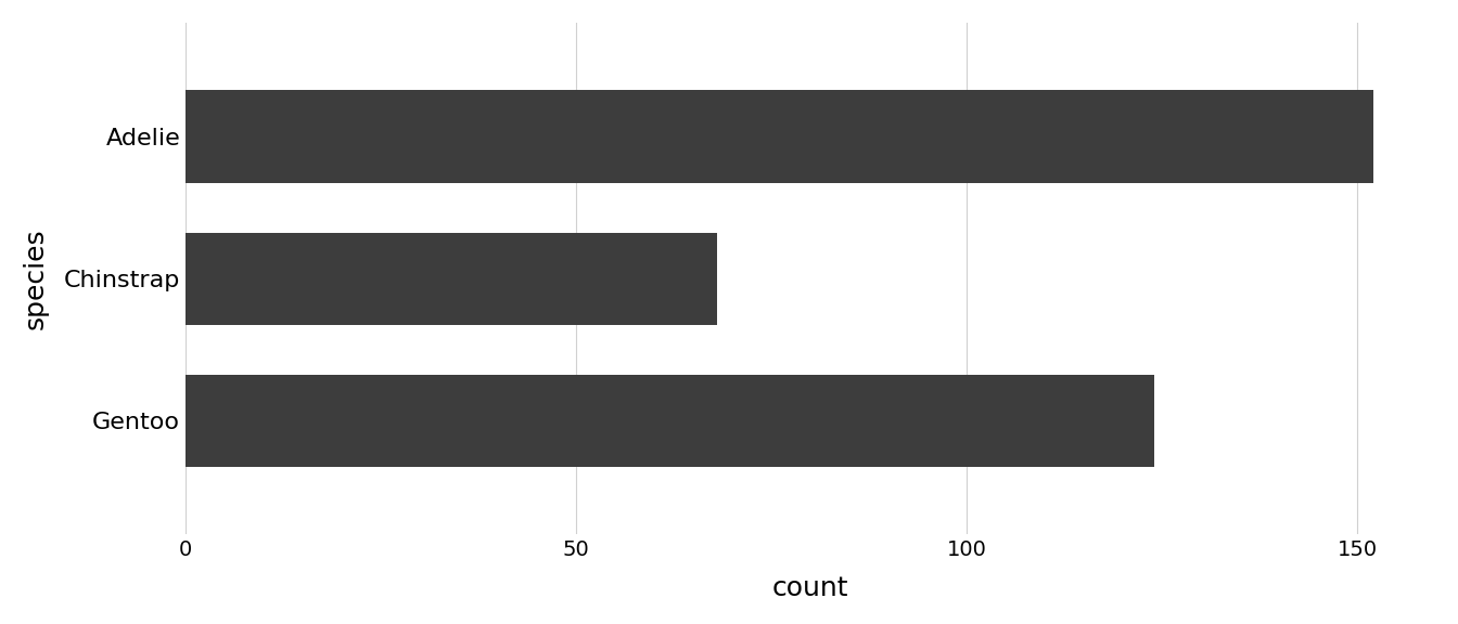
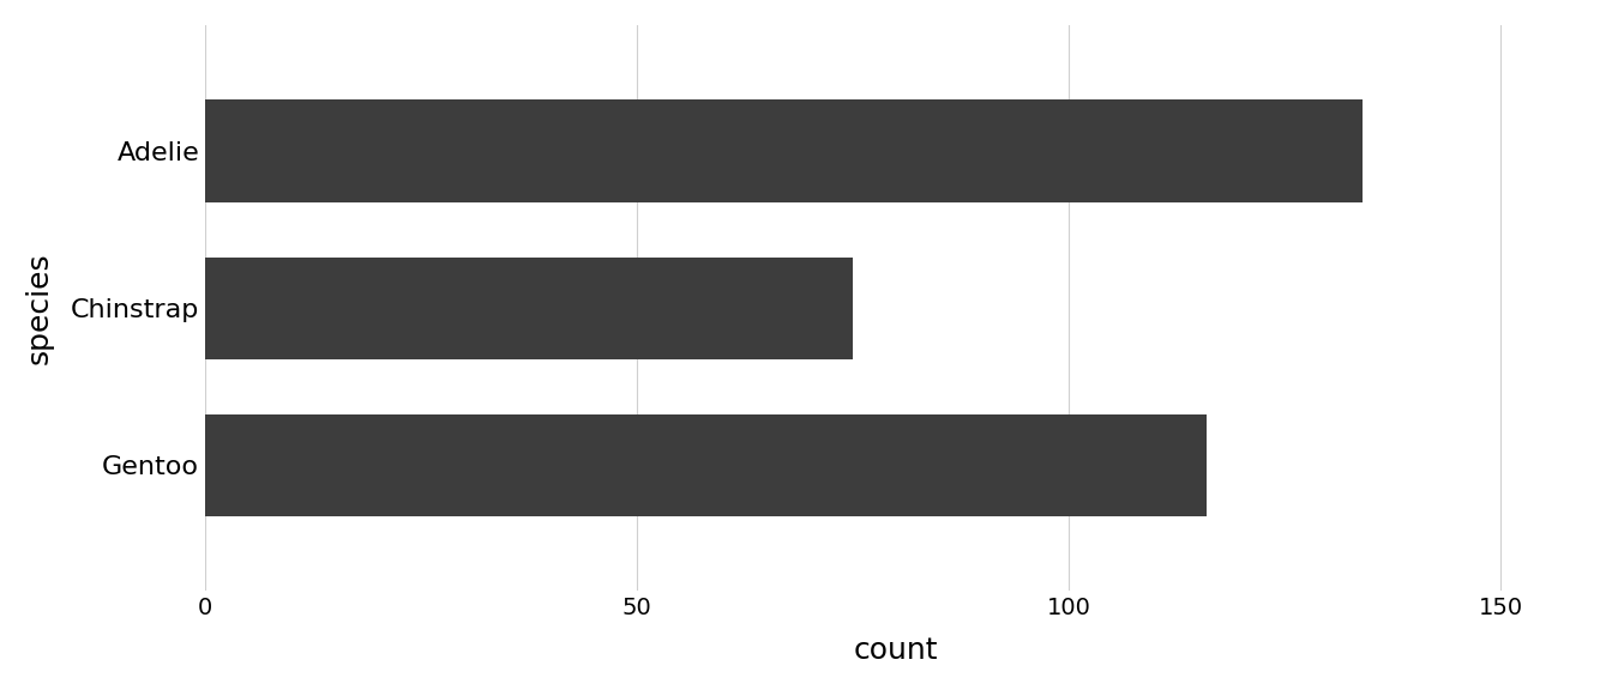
Adelie: 152 -> 134
Chinstrap: 68 -> 75
Gentoo: 124 -> 116
